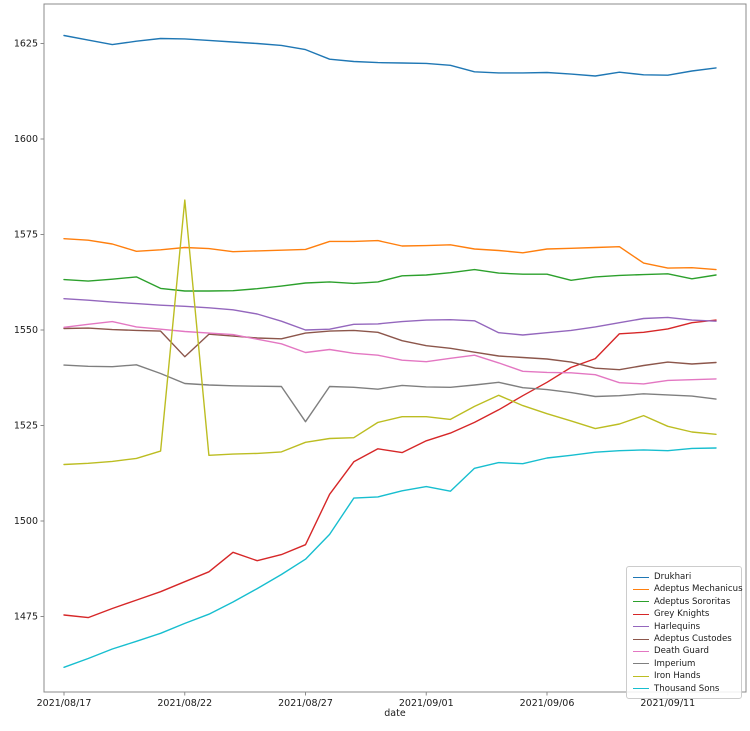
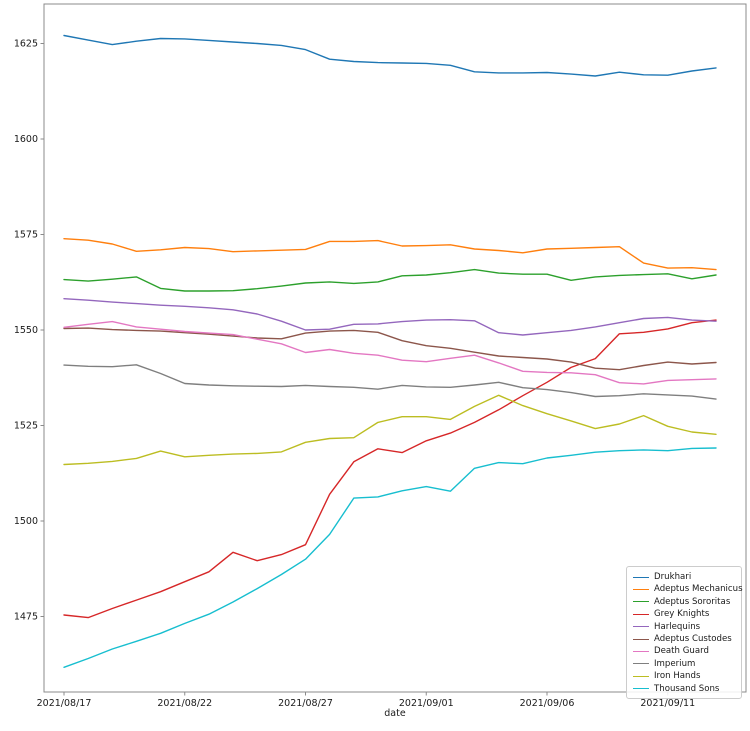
Adeptus Custodes/2021/08/22: 1543 -> 1549
Iron Hands/2021/08/22: 1584 -> 1517
Imperium/2021/08/27: 1526 -> 1536
